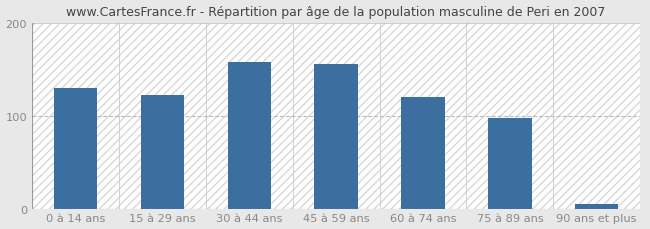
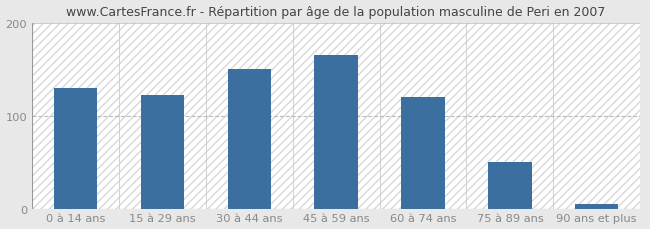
30 à 44 ans: 158 -> 150
45 à 59 ans: 156 -> 165
75 à 89 ans: 98 -> 50
